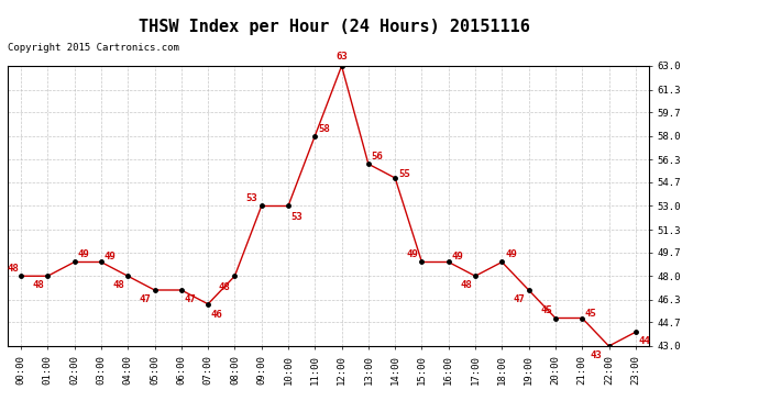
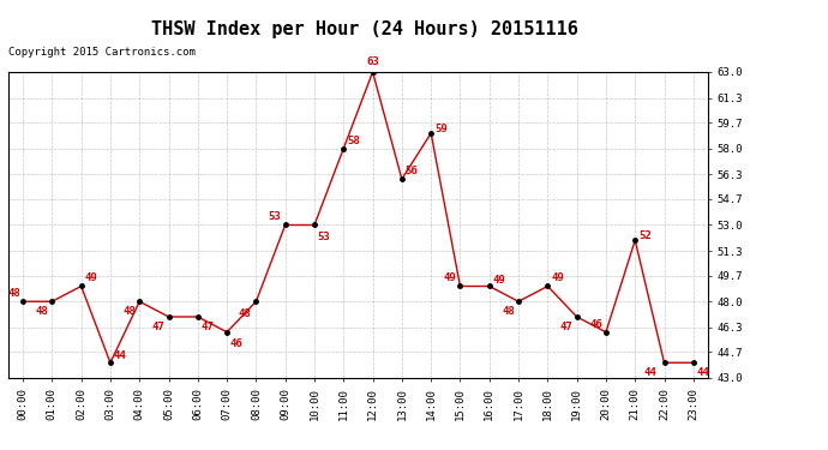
03:00: 49 -> 44
14:00: 55 -> 59
20:00: 45 -> 46
21:00: 45 -> 52
22:00: 43 -> 44
